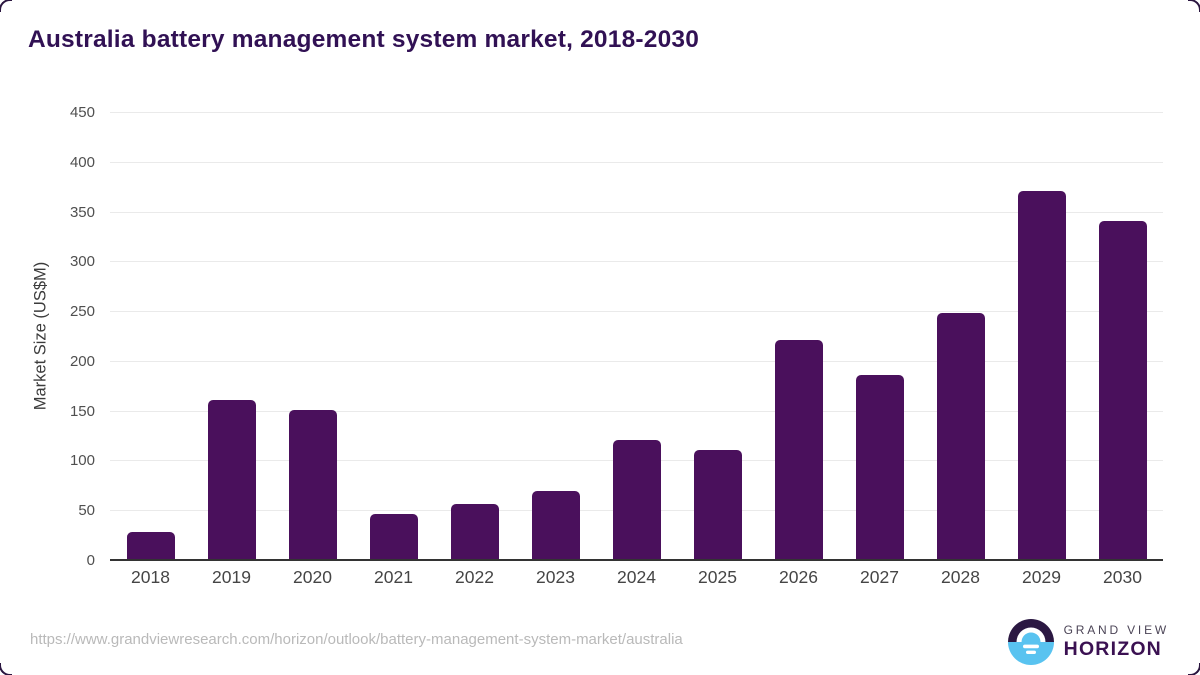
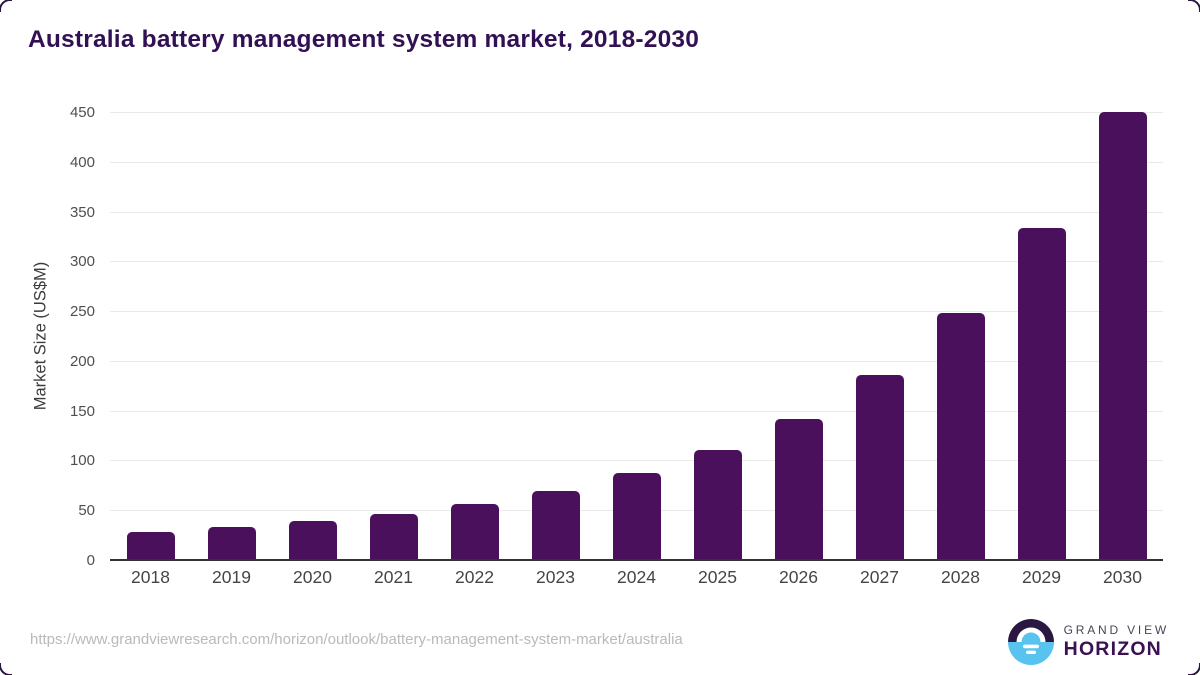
2019: 160 -> 30
2020: 150 -> 40
2024: 120 -> 90
2026: 220 -> 140
2029: 370 -> 330
2030: 340 -> 450
